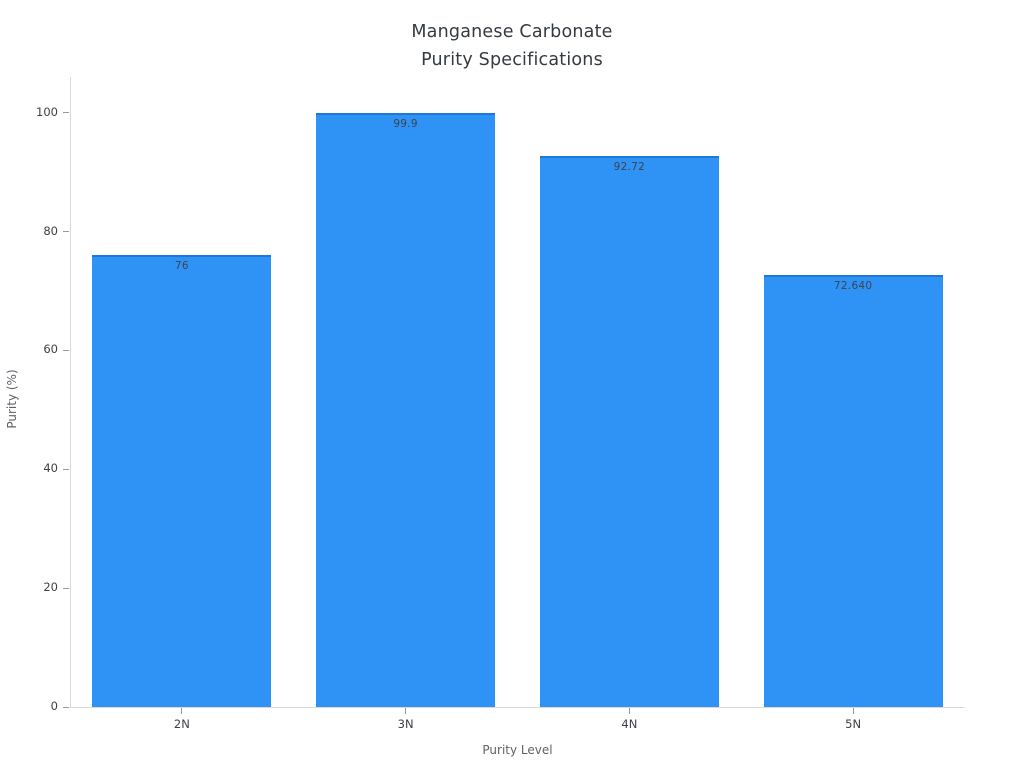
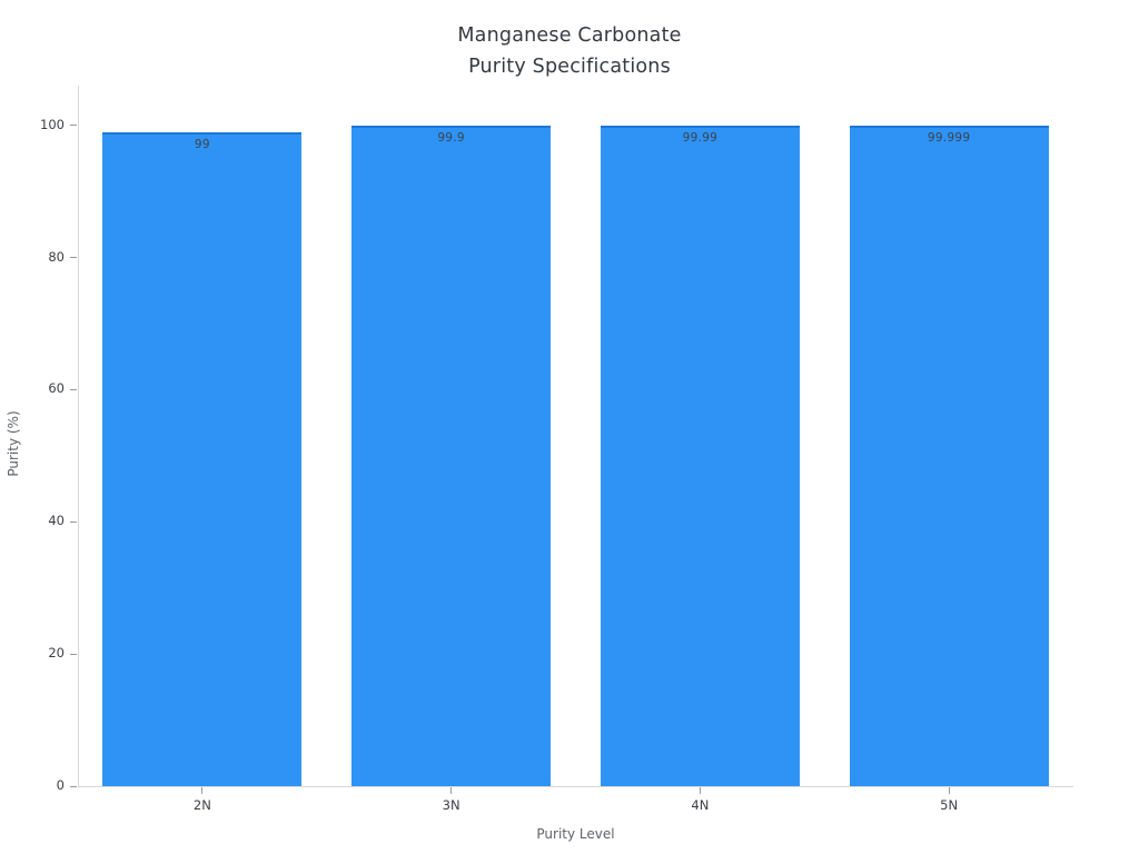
2N: 76 -> 99
4N: 92.72 -> 99.99
5N: 72.640 -> 99.999
